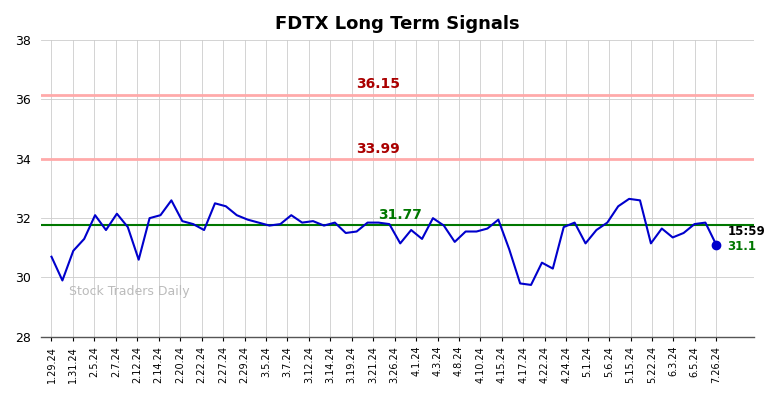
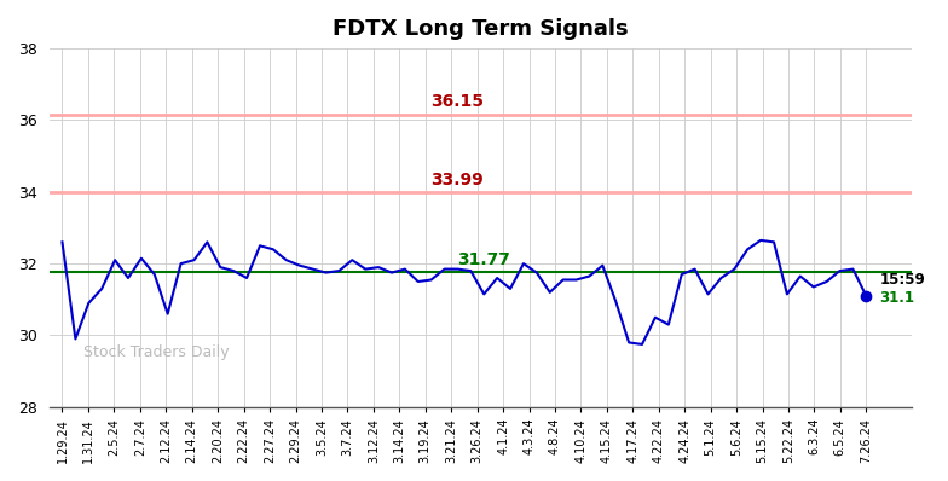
1.29.24: 30.70 -> 32.60
